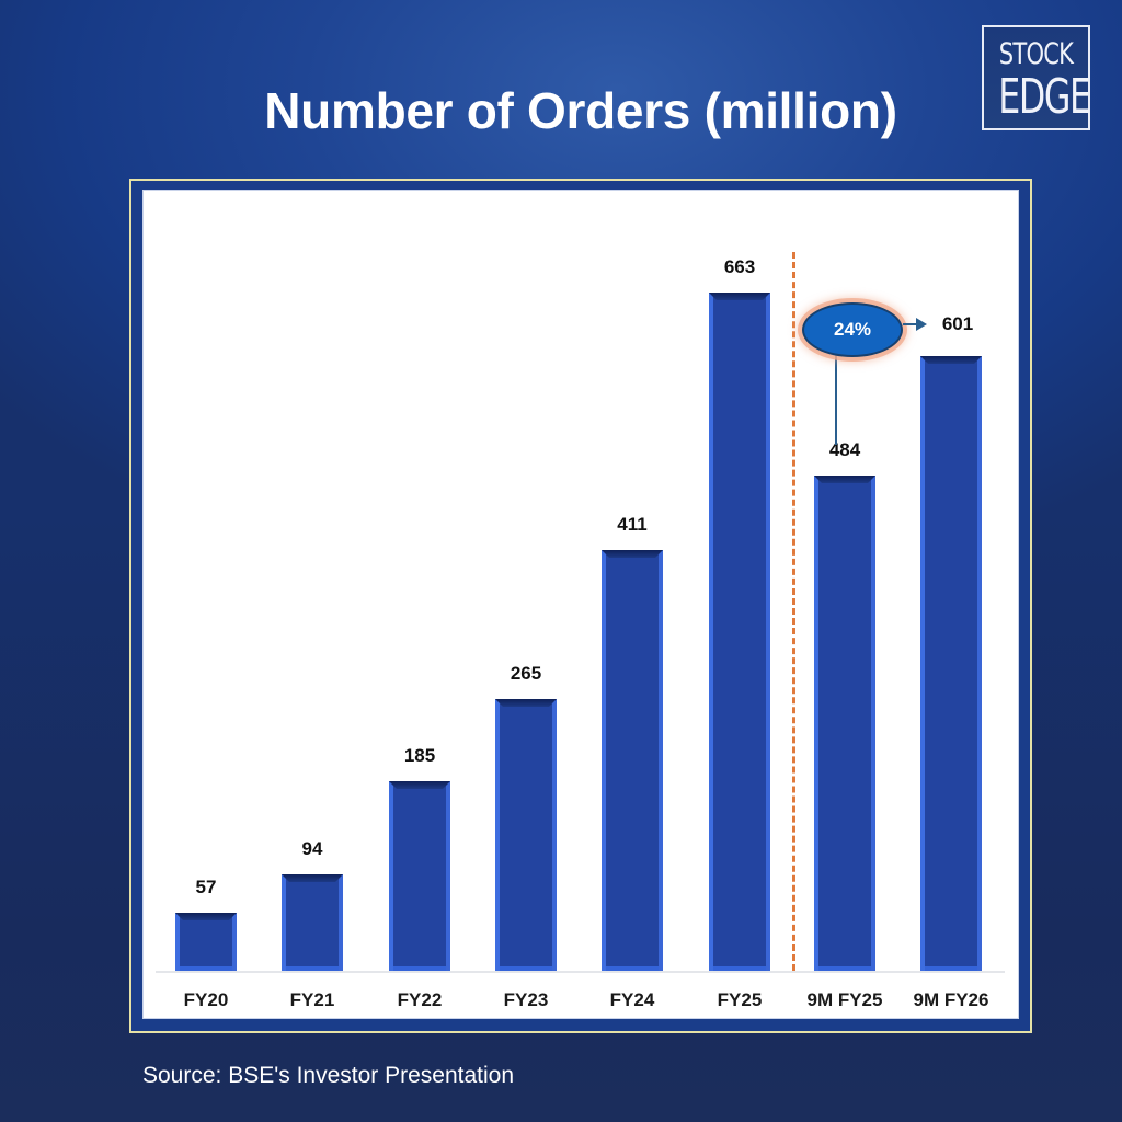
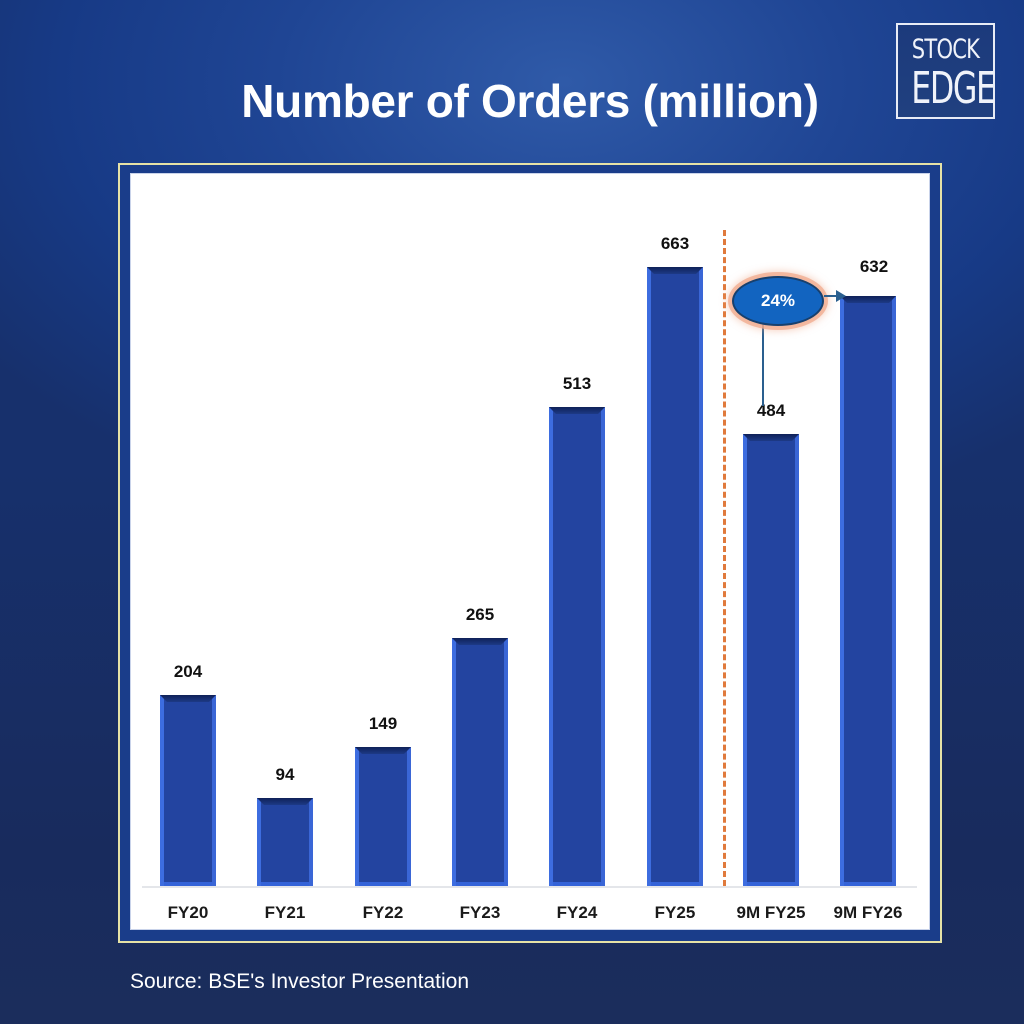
FY20: 57 -> 204
FY22: 185 -> 149
FY24: 411 -> 513
9M FY26: 601 -> 632
